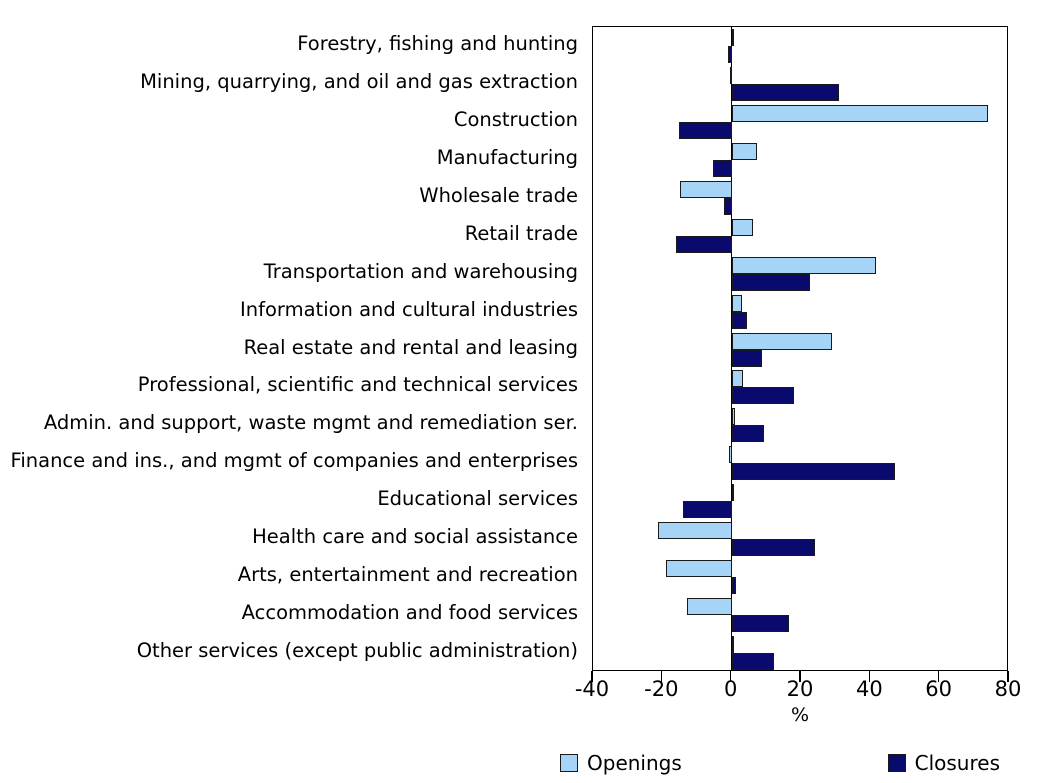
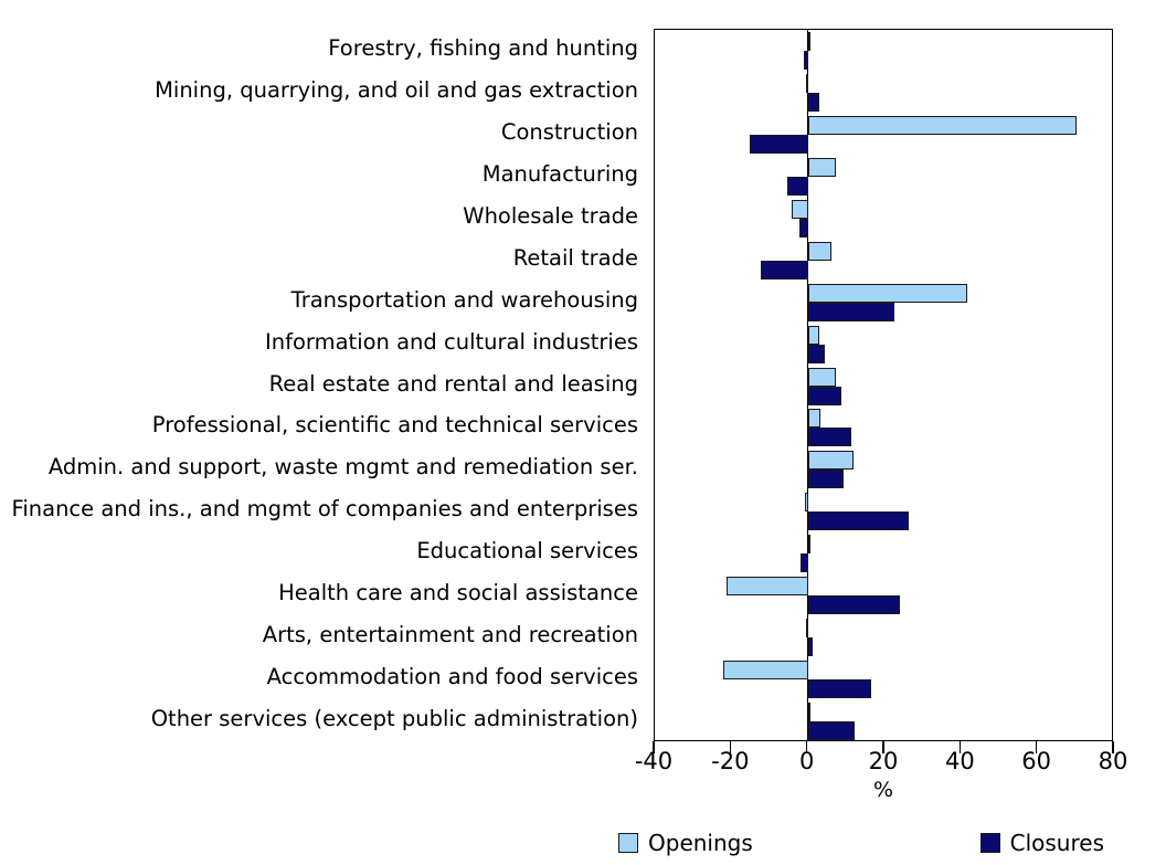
Closures/Mining, quarrying, and oil and gas extraction: 31 -> 3
Openings/Construction: 74 -> 70
Openings/Wholesale trade: -15 -> -4
Closures/Retail trade: -16 -> -12
Openings/Real estate and rental and leasing: 29 -> 7
Closures/Professional, scientific and technical services: 18 -> 11
Openings/Admin. and support, waste mgmt and remediation ser.: 1 -> 12
Closures/Finance and ins., and mgmt of companies and enterprises: 47 -> 26
Closures/Educational services: -14 -> -2
Openings/Arts, entertainment and recreation: -19 -> -1
Openings/Accommodation and food services: -13 -> -22
